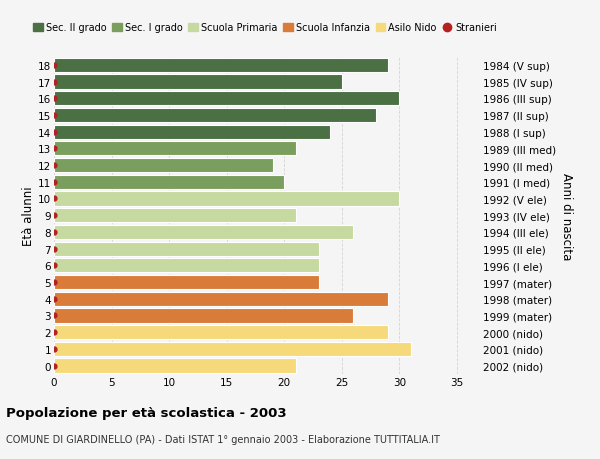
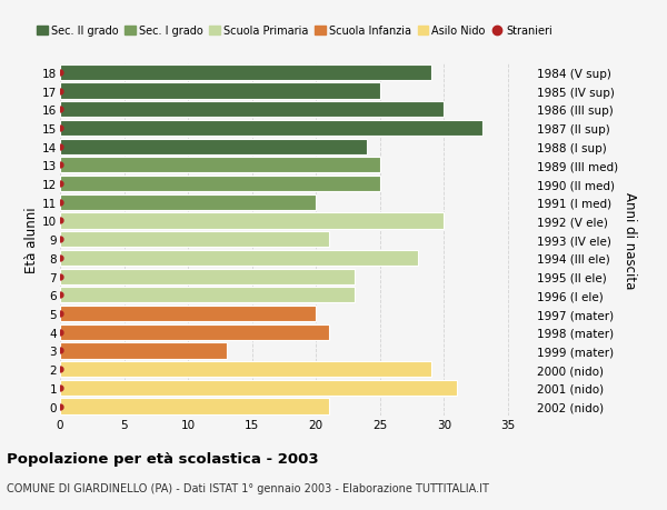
15: 28 -> 33
13: 21 -> 25
12: 19 -> 25
8: 26 -> 28
5: 23 -> 20
4: 29 -> 21
3: 26 -> 13
